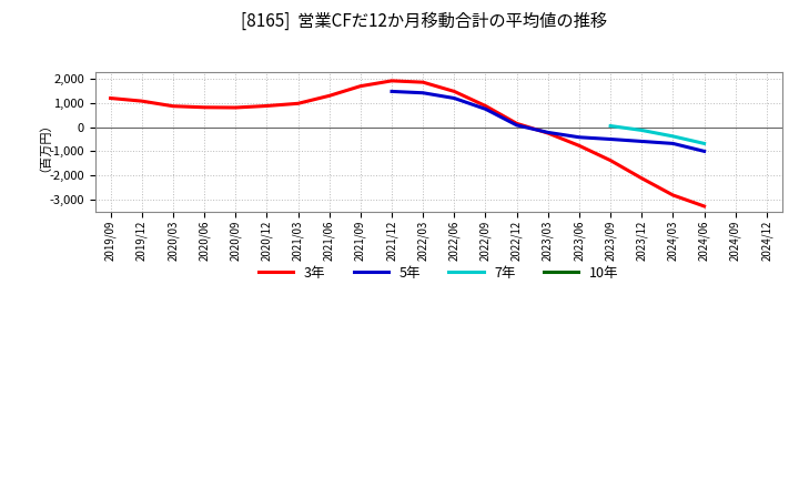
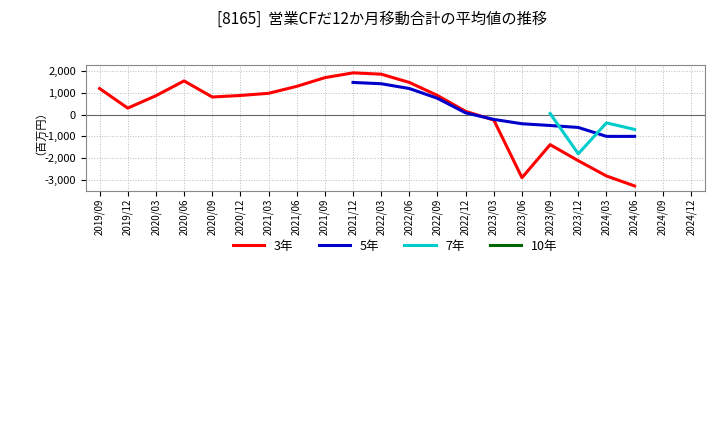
3年/2019/12: 1,080 -> 300
3年/2020/06: 820 -> 1,550
3年/2023/06: -770 -> -2,900
7年/2023/12: -130 -> -1,800
5年/2024/03: -680 -> -1,000
